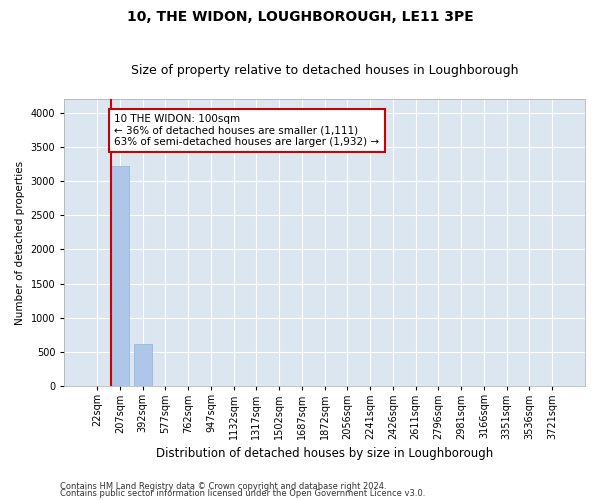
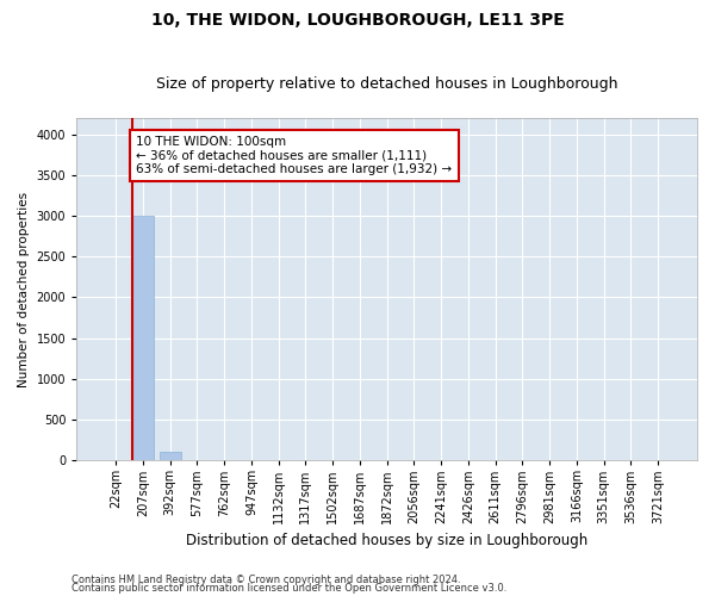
207sqm: 3220 -> 3000
392sqm: 620 -> 110
